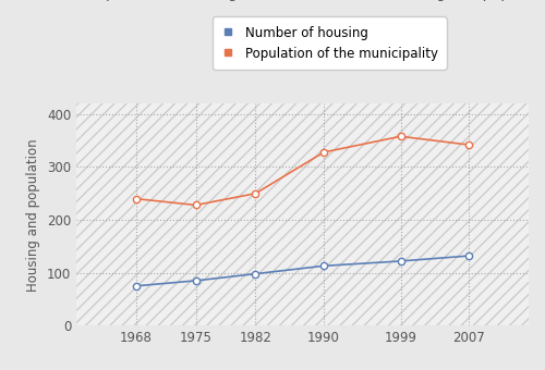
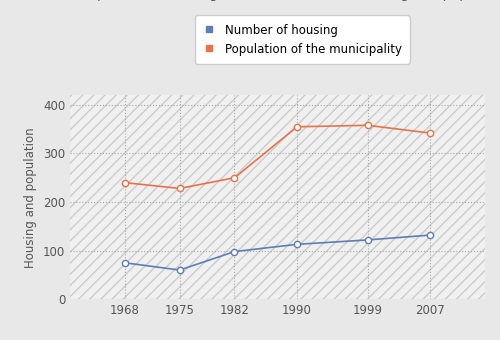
Number of housing/1975: 85 -> 60
Population of the municipality/1990: 328 -> 355
